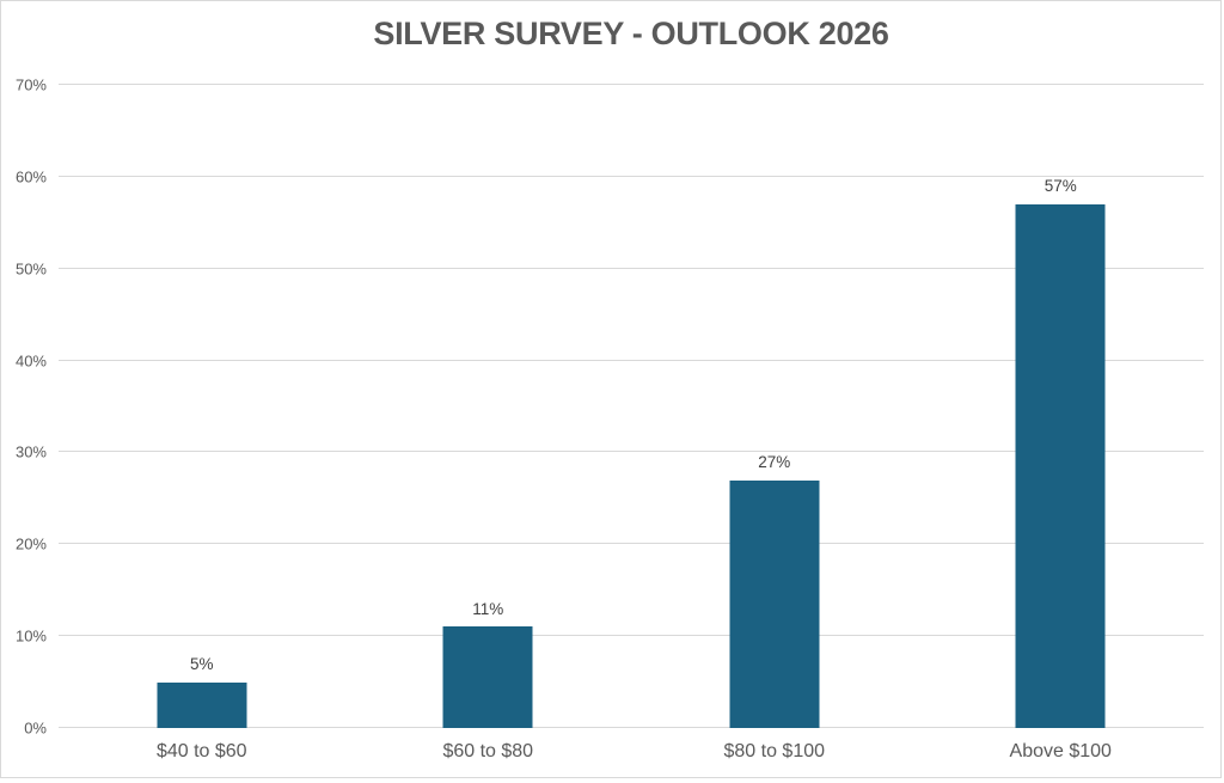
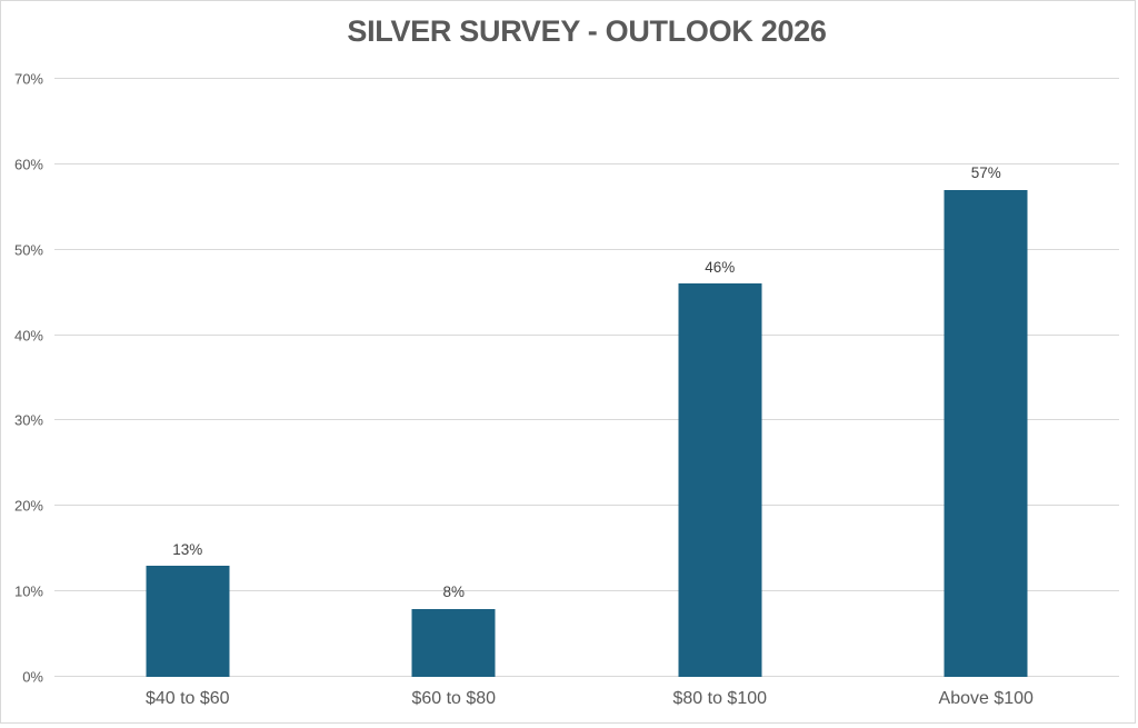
$40 to $60: 5% -> 13%
$60 to $80: 11% -> 8%
$80 to $100: 27% -> 46%
